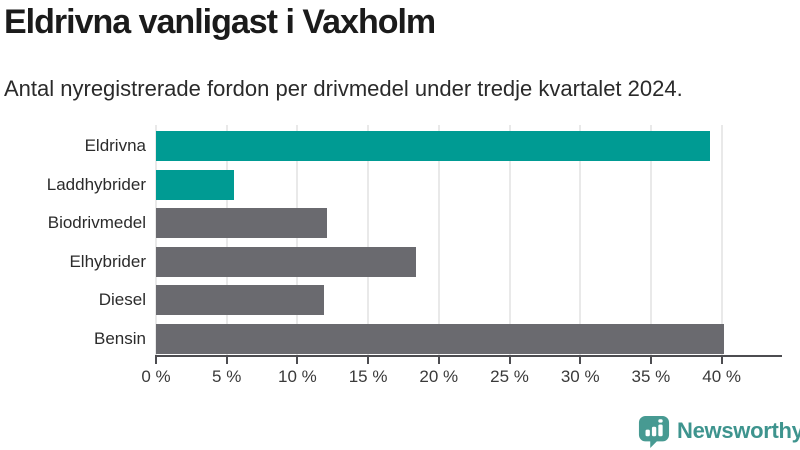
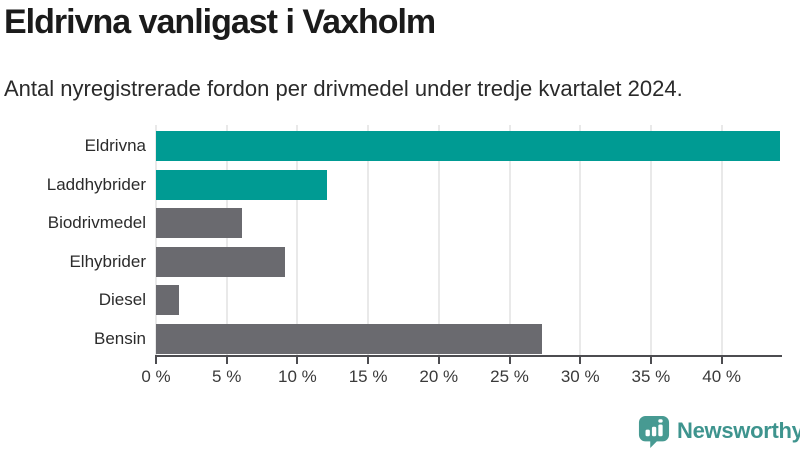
Eldrivna: 39.2% -> 44.1%
Laddhybrider: 5.5% -> 12.1%
Biodrivmedel: 12.1% -> 6.1%
Elhybrider: 18.4% -> 9.1%
Diesel: 11.9% -> 1.6%
Bensin: 40.2% -> 27.3%
